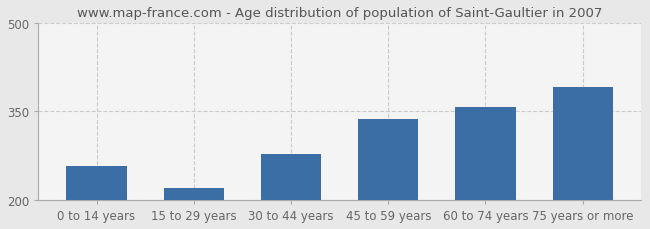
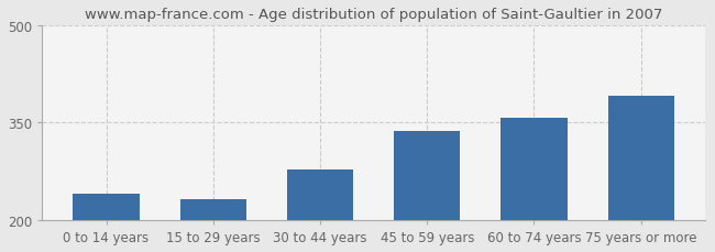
0 to 14 years: 258 -> 240
15 to 29 years: 220 -> 232
